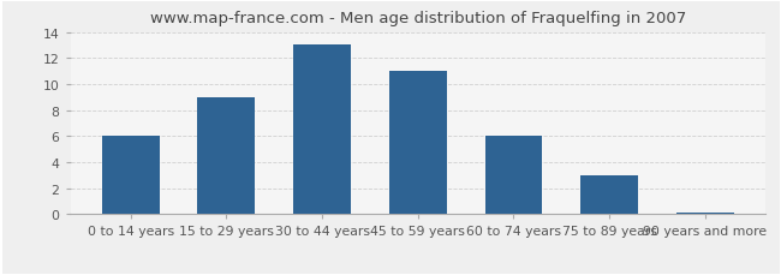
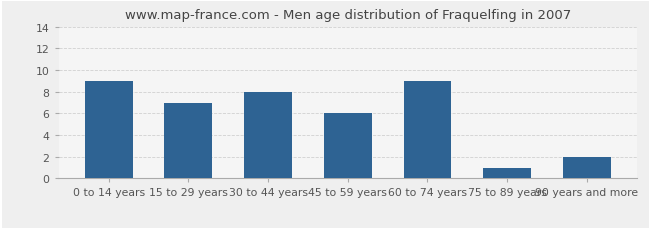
0 to 14 years: 6.0 -> 9.0
15 to 29 years: 9.0 -> 7.0
30 to 44 years: 13.0 -> 8.0
45 to 59 years: 11.0 -> 6.0
60 to 74 years: 6.0 -> 9.0
75 to 89 years: 3.0 -> 1.0
90 years and more: 0.1 -> 2.0
